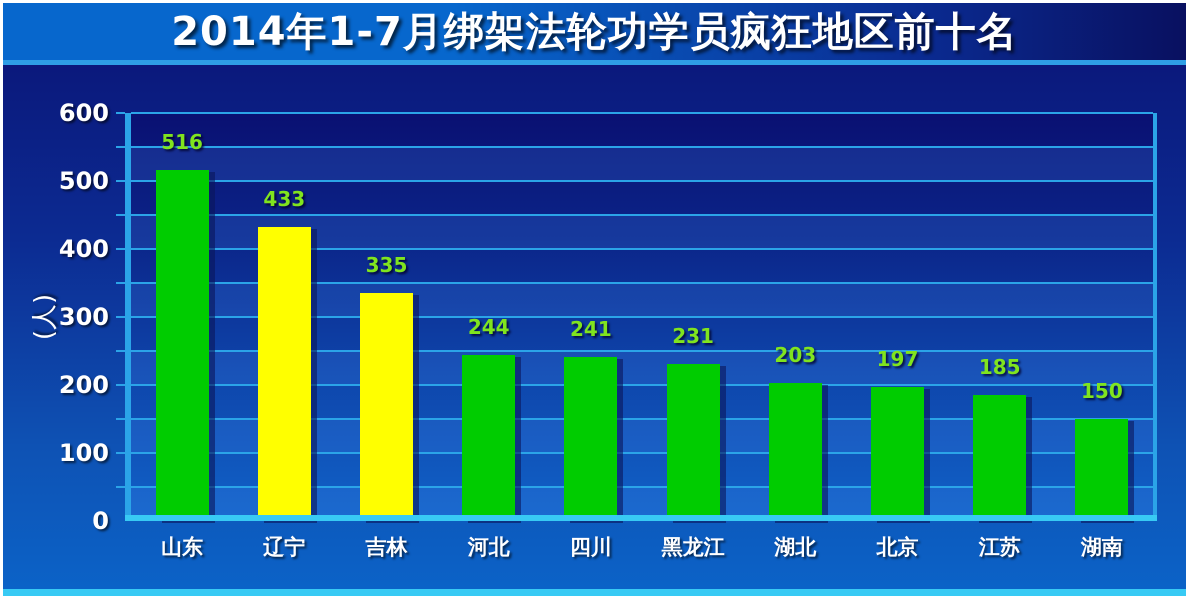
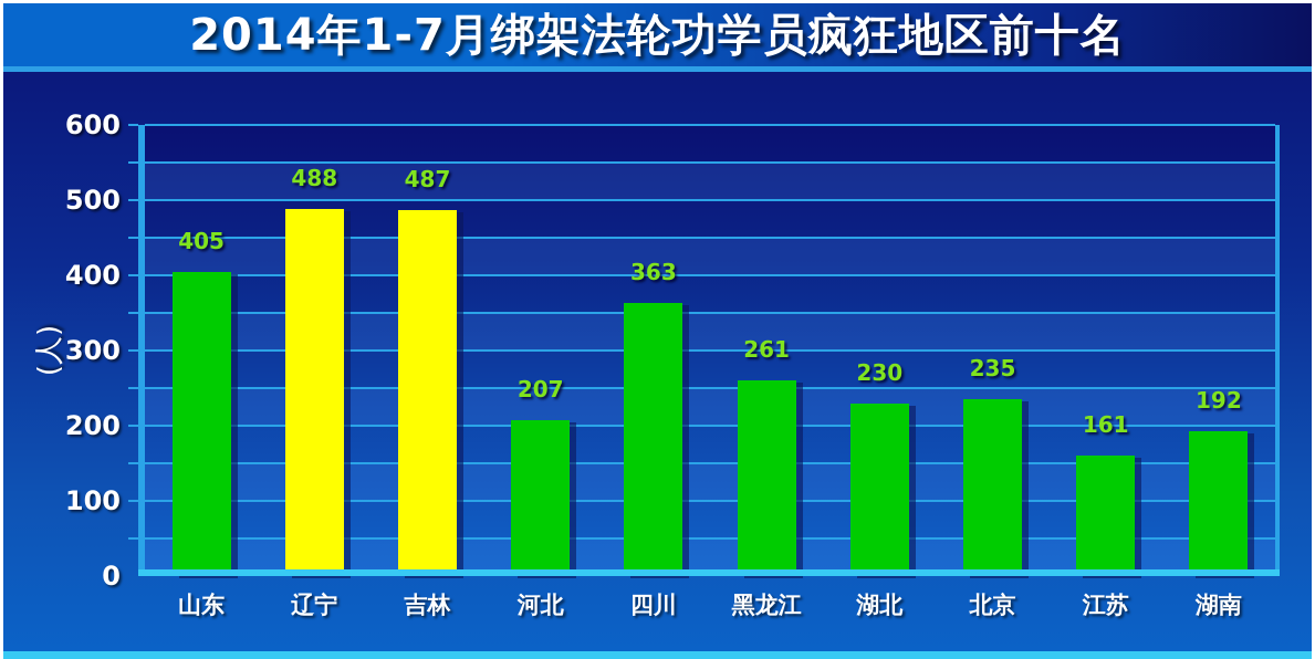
山东: 516 -> 405
辽宁: 433 -> 488
吉林: 335 -> 487
河北: 244 -> 207
四川: 241 -> 363
黑龙江: 231 -> 261
湖北: 203 -> 230
北京: 197 -> 235
江苏: 185 -> 161
湖南: 150 -> 192
